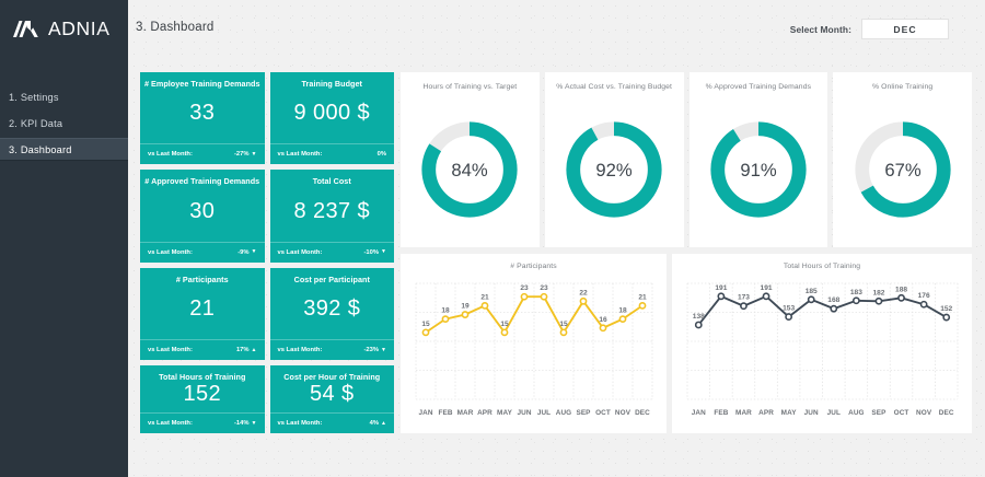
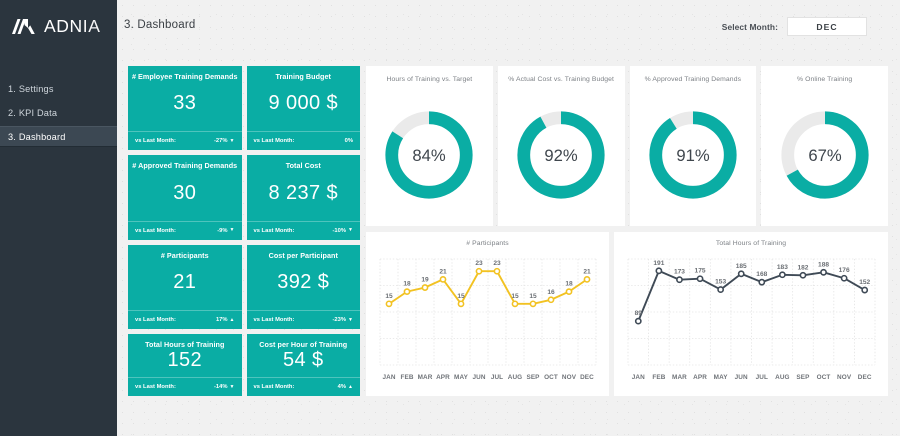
# Participants/SEP: 22 -> 15
Total Hours of Training/JAN: 138 -> 89
Total Hours of Training/APR: 191 -> 175
